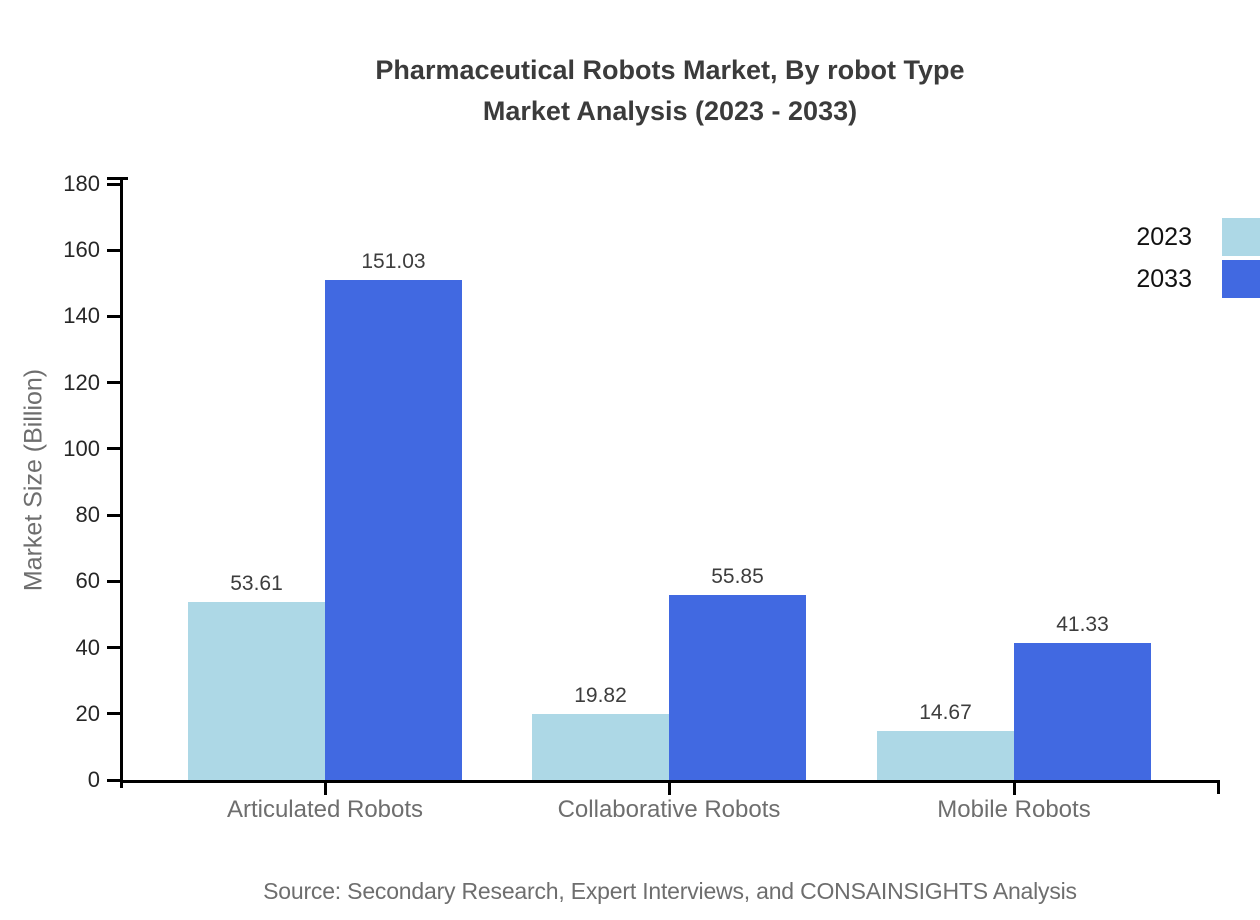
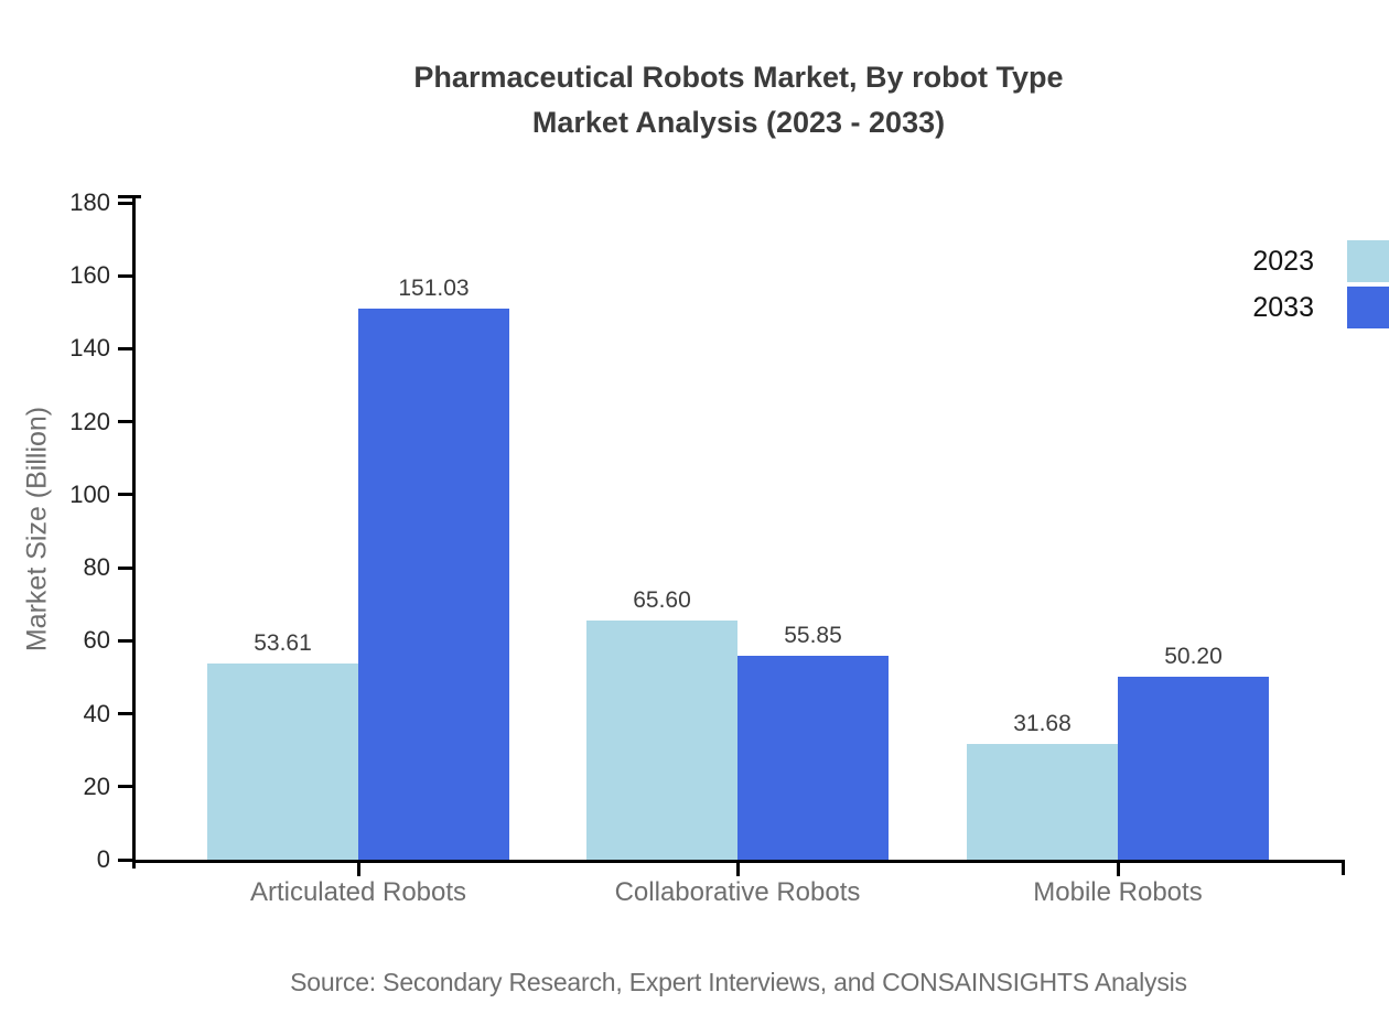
2023/Collaborative Robots: 19.82 -> 65.60
2023/Mobile Robots: 14.67 -> 31.68
2033/Mobile Robots: 41.33 -> 50.20
